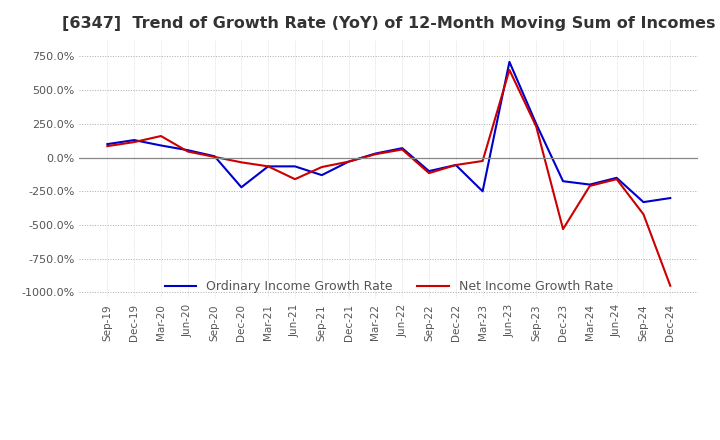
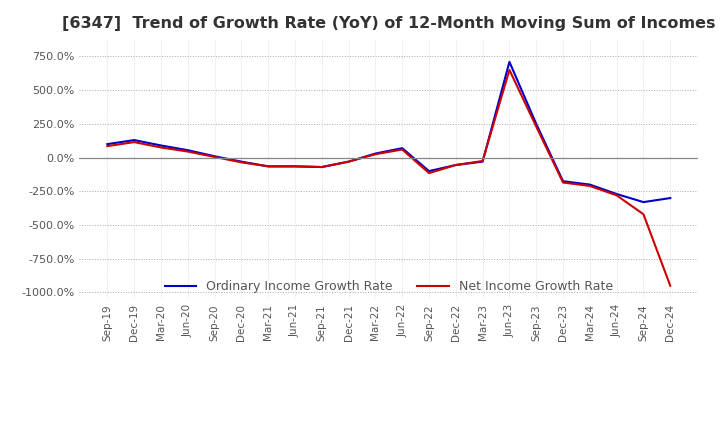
Net Income Growth Rate/Mar-20: 160% -> 80%
Ordinary Income Growth Rate/Dec-20: -220% -> -30%
Net Income Growth Rate/Jun-21: -160% -> -60%
Ordinary Income Growth Rate/Sep-21: -130% -> -70%
Ordinary Income Growth Rate/Mar-23: -250% -> -30%
Net Income Growth Rate/Dec-23: -530% -> -180%
Ordinary Income Growth Rate/Jun-24: -150% -> -270%
Net Income Growth Rate/Jun-24: -160% -> -280%
